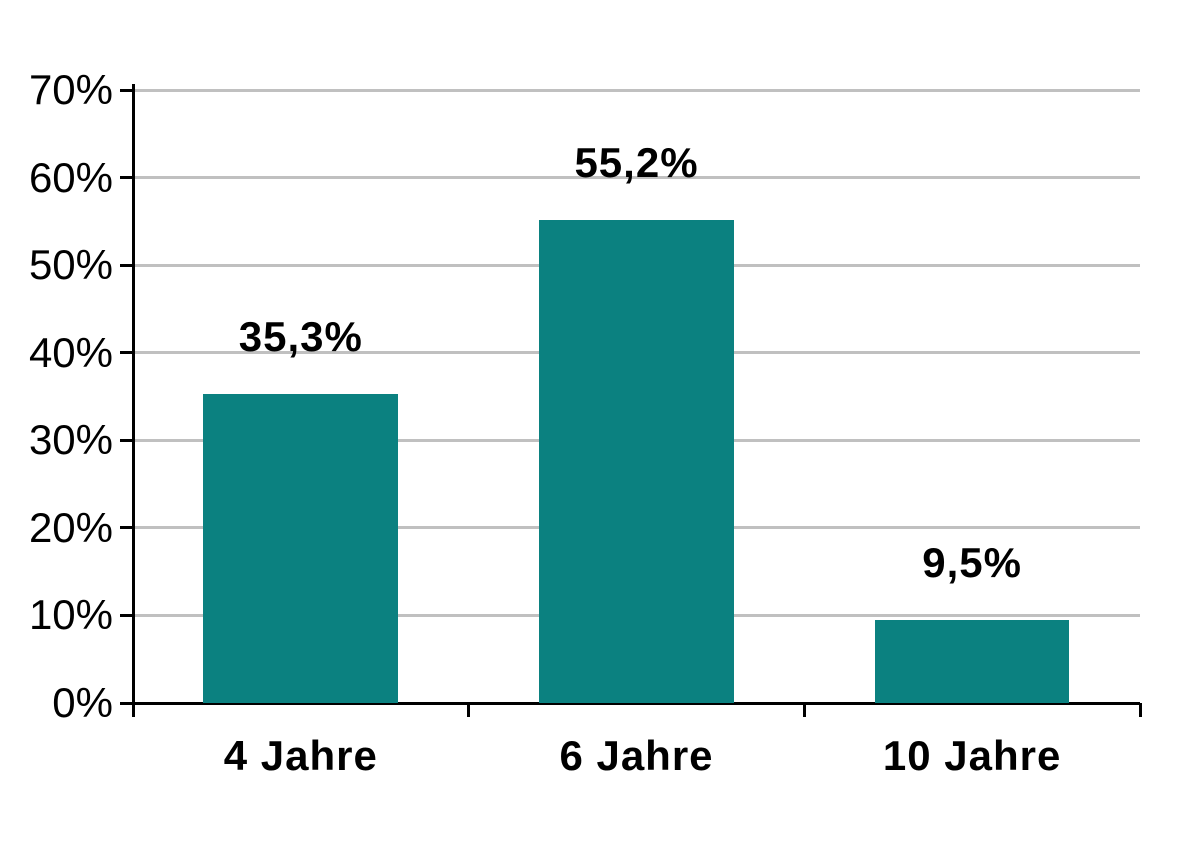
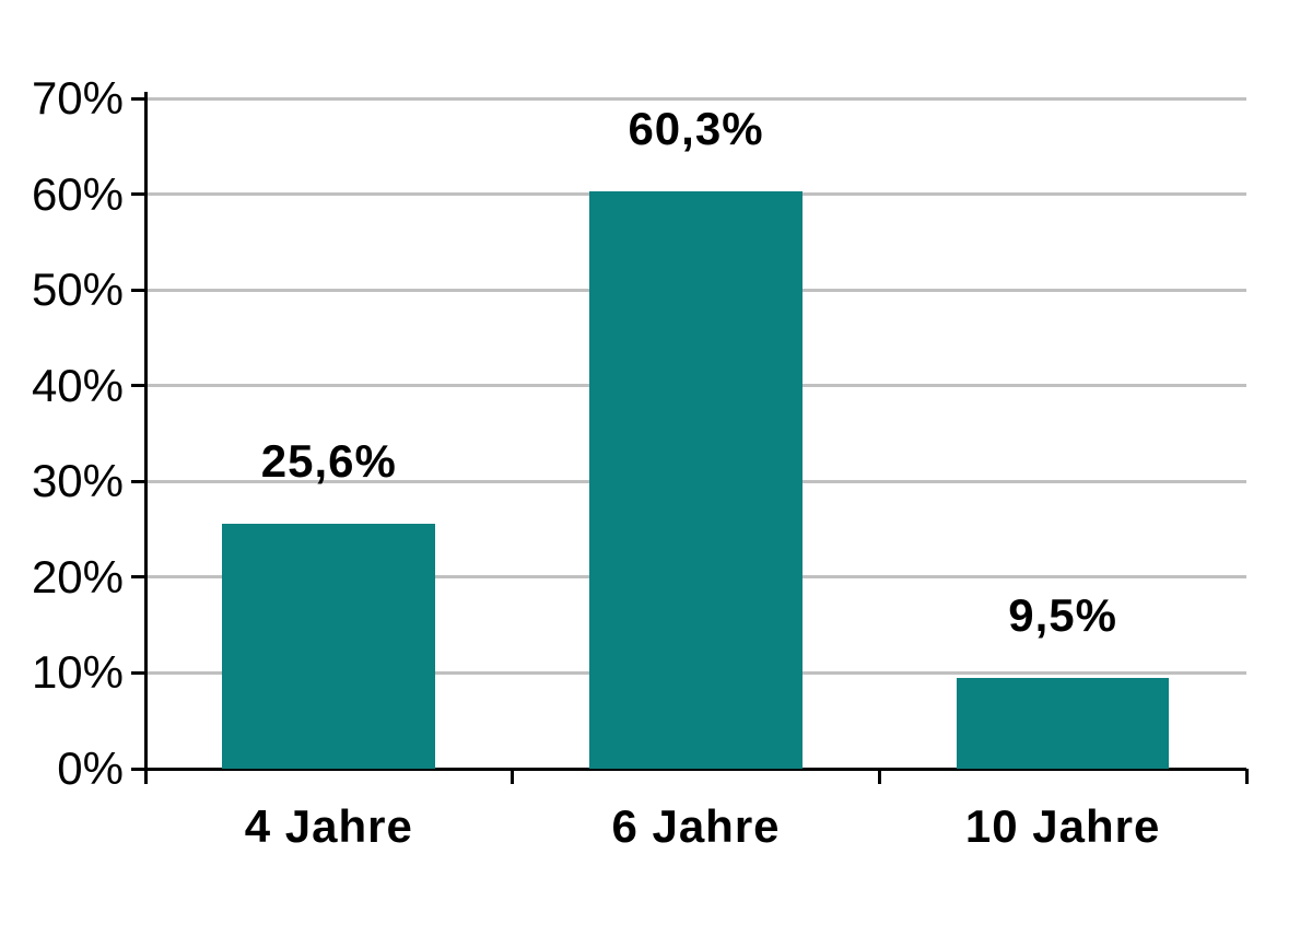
4 Jahre: 35,3% -> 25,6%
6 Jahre: 55,2% -> 60,3%
